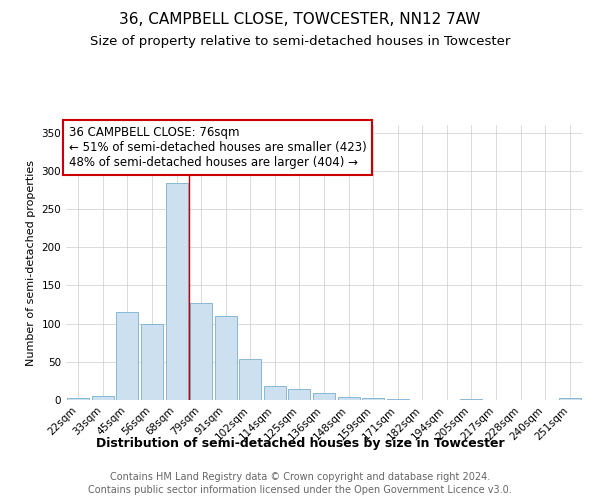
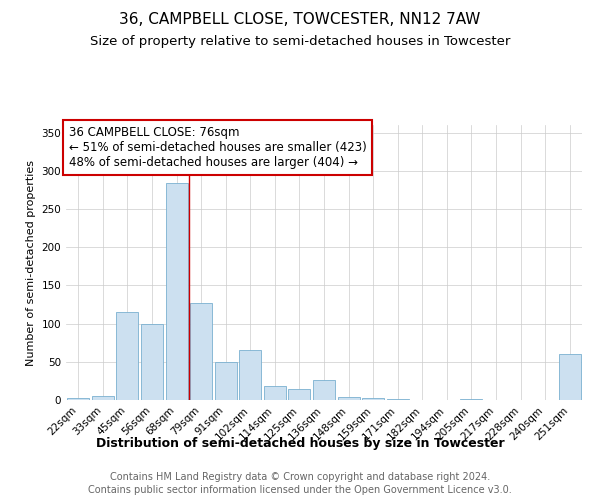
91sqm: 110 -> 50
102sqm: 54 -> 66
136sqm: 9 -> 26
251sqm: 2 -> 60
